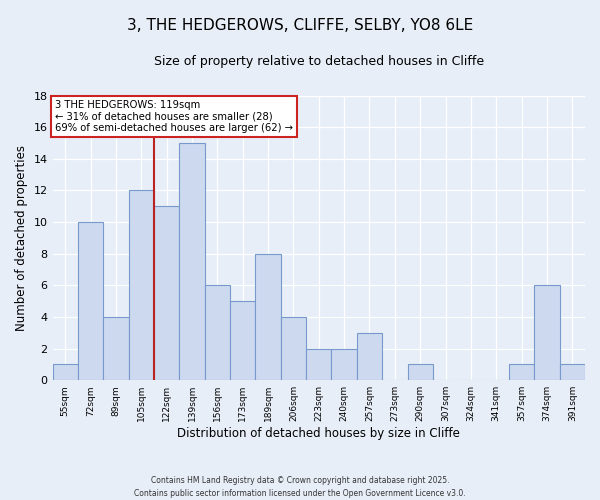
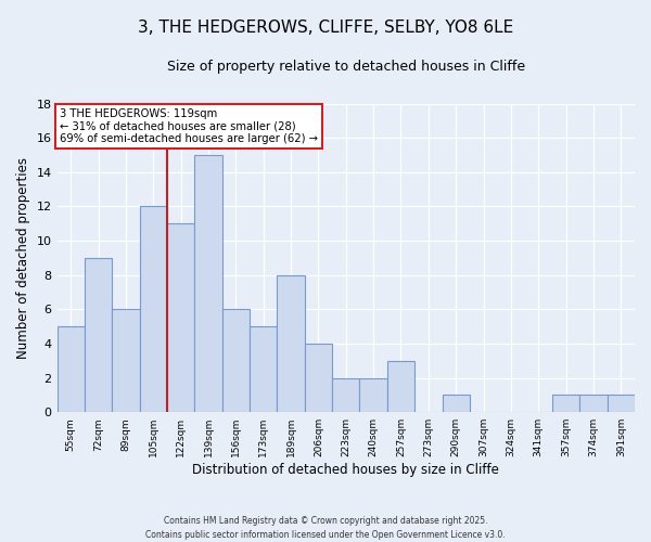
55sqm: 1 -> 5
72sqm: 10 -> 9
89sqm: 4 -> 6
374sqm: 6 -> 1
